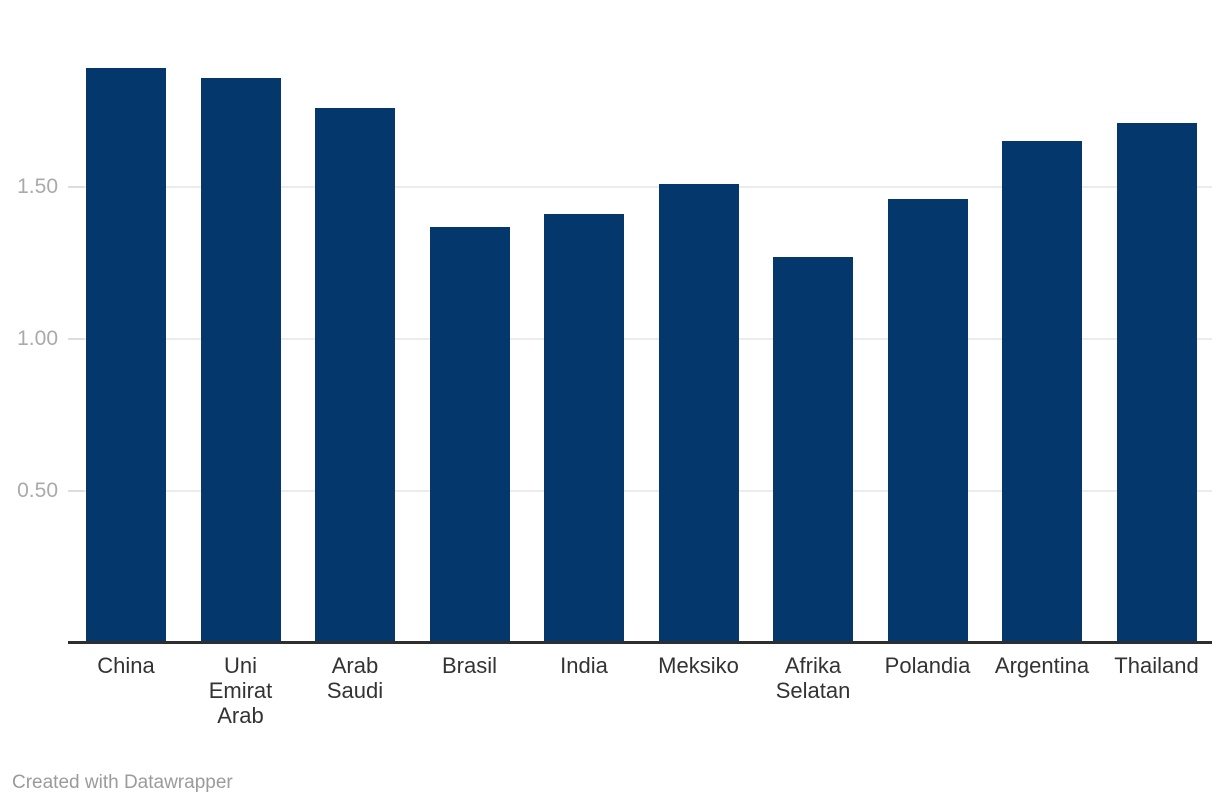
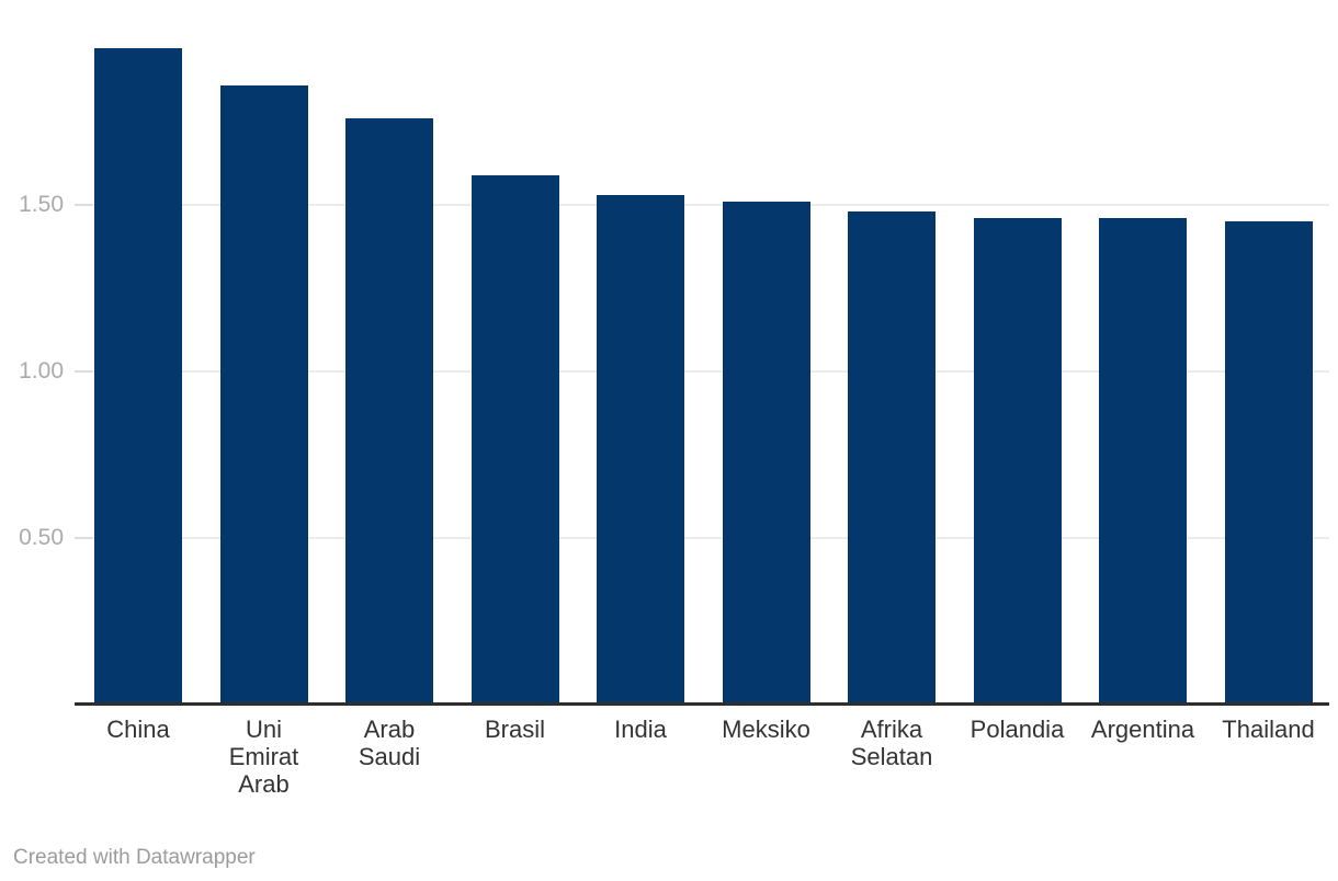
China: 1.89 -> 1.97
Brasil: 1.37 -> 1.59
India: 1.41 -> 1.53
Afrika Selatan: 1.27 -> 1.48
Argentina: 1.65 -> 1.46
Thailand: 1.71 -> 1.45
